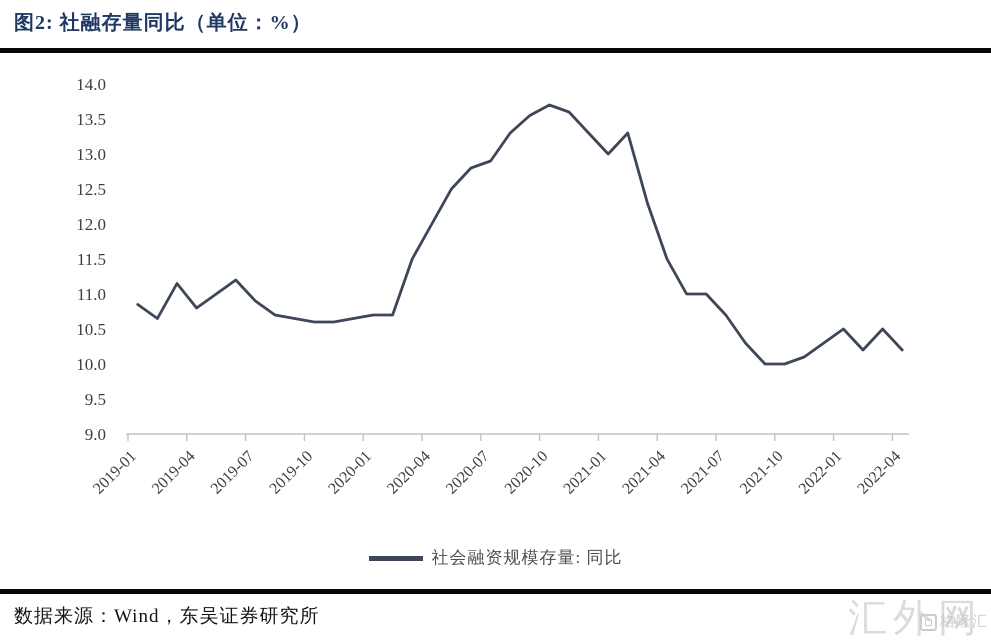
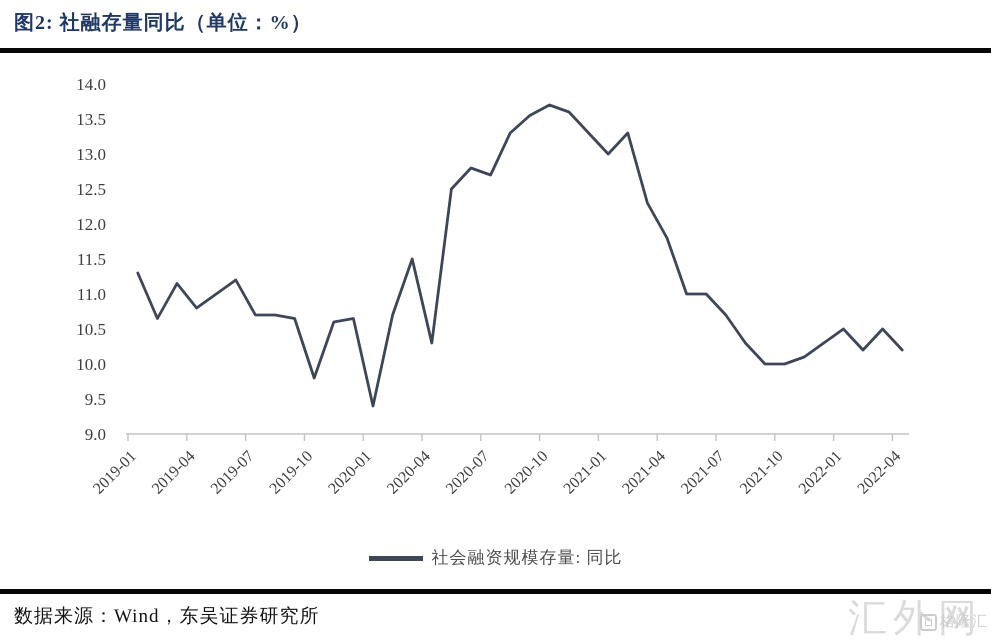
2019-01: 10.8 -> 11.3
2019-07: 10.9 -> 10.7
2019-10: 10.6 -> 9.8
2020-01: 10.7 -> 9.4
2020-04: 12.0 -> 10.3
2020-07: 12.9 -> 12.7
2021-04: 11.5 -> 11.8
